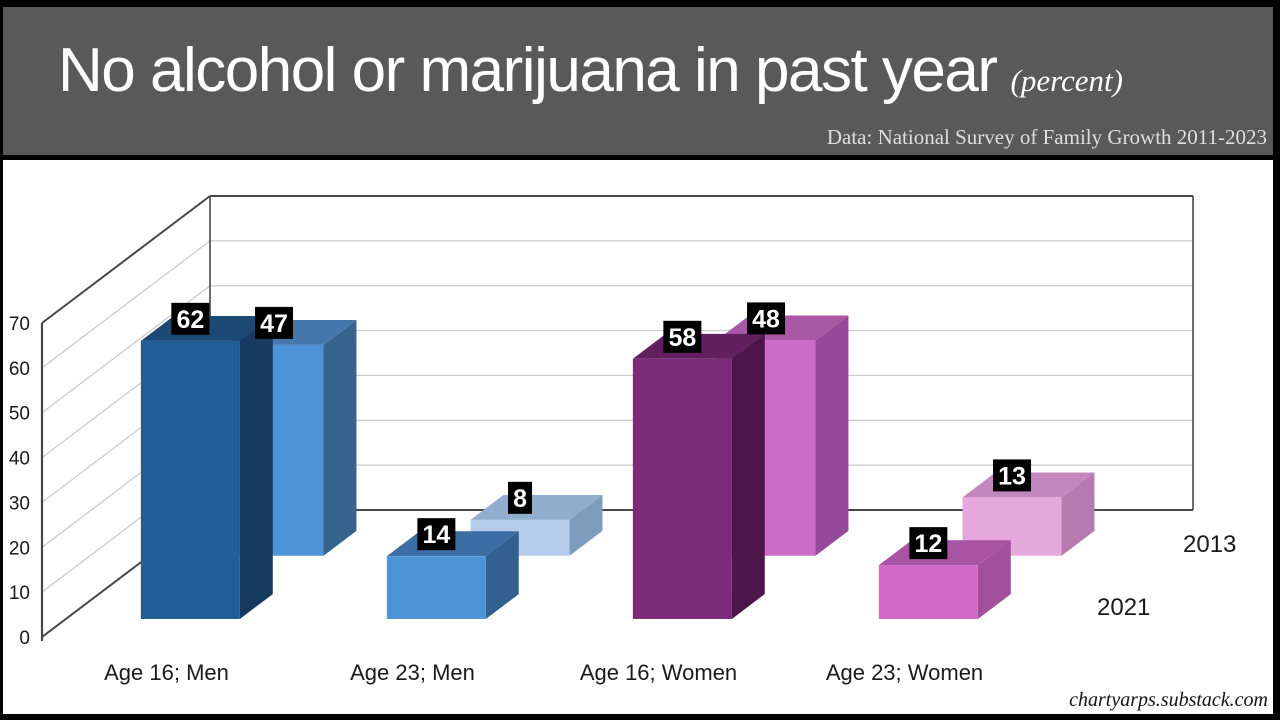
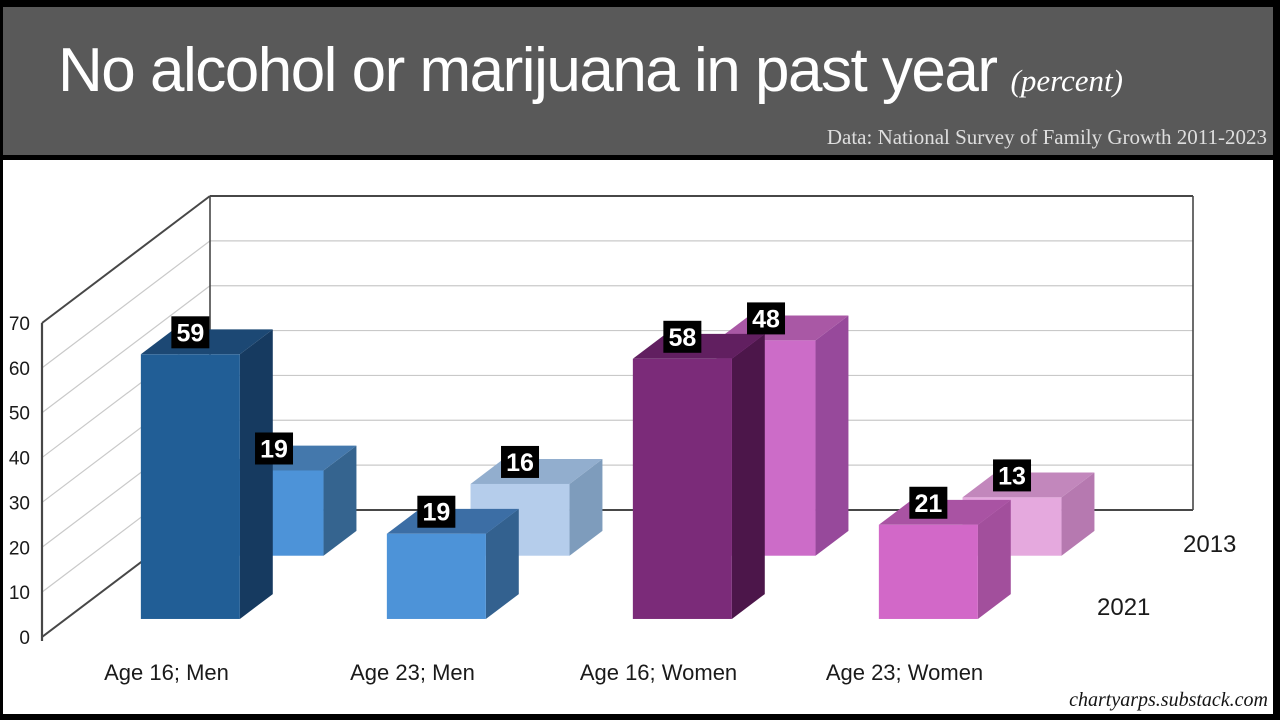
2013/Age 16; Men: 47 -> 19
2021/Age 16; Men: 62 -> 59
2013/Age 23; Men: 8 -> 16
2021/Age 23; Men: 14 -> 19
2021/Age 23; Women: 12 -> 21
